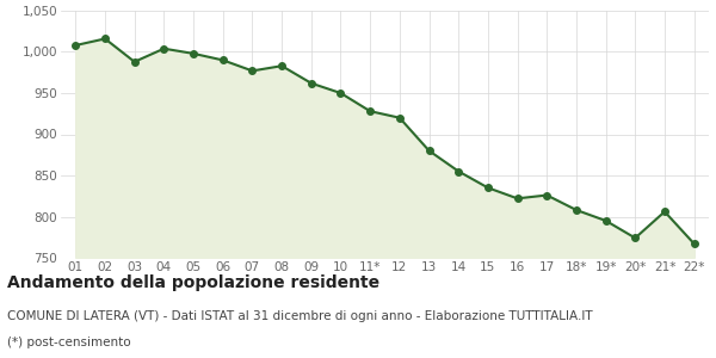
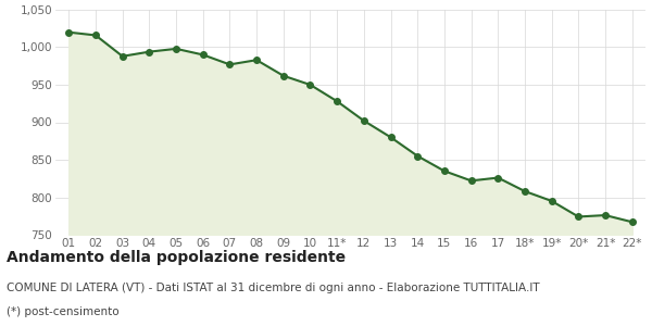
01: 1,008 -> 1,020
04: 1,004 -> 994
12: 920 -> 902
21*: 806 -> 776
